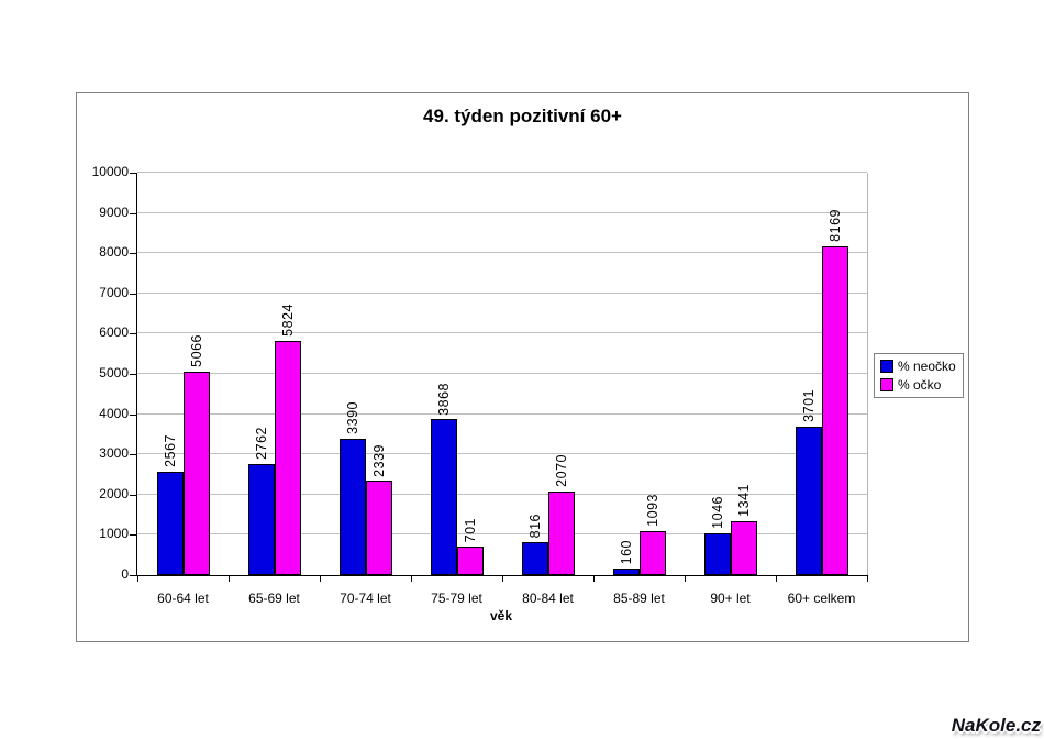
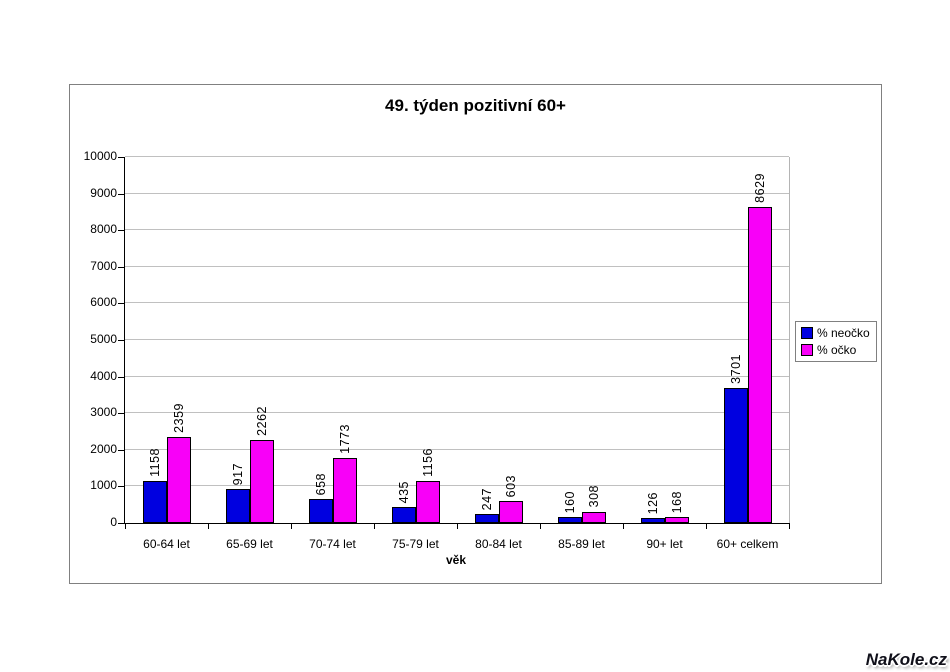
% neočko/60-64 let: 2567 -> 1158
% očko/60-64 let: 5066 -> 2359
% neočko/65-69 let: 2762 -> 917
% očko/65-69 let: 5824 -> 2262
% neočko/70-74 let: 3390 -> 658
% očko/70-74 let: 2339 -> 1773
% neočko/75-79 let: 3868 -> 435
% očko/75-79 let: 701 -> 1156
% neočko/80-84 let: 816 -> 247
% očko/80-84 let: 2070 -> 603
% očko/85-89 let: 1093 -> 308
% neočko/90+ let: 1046 -> 126
% očko/90+ let: 1341 -> 168
% očko/60+ celkem: 8169 -> 8629
